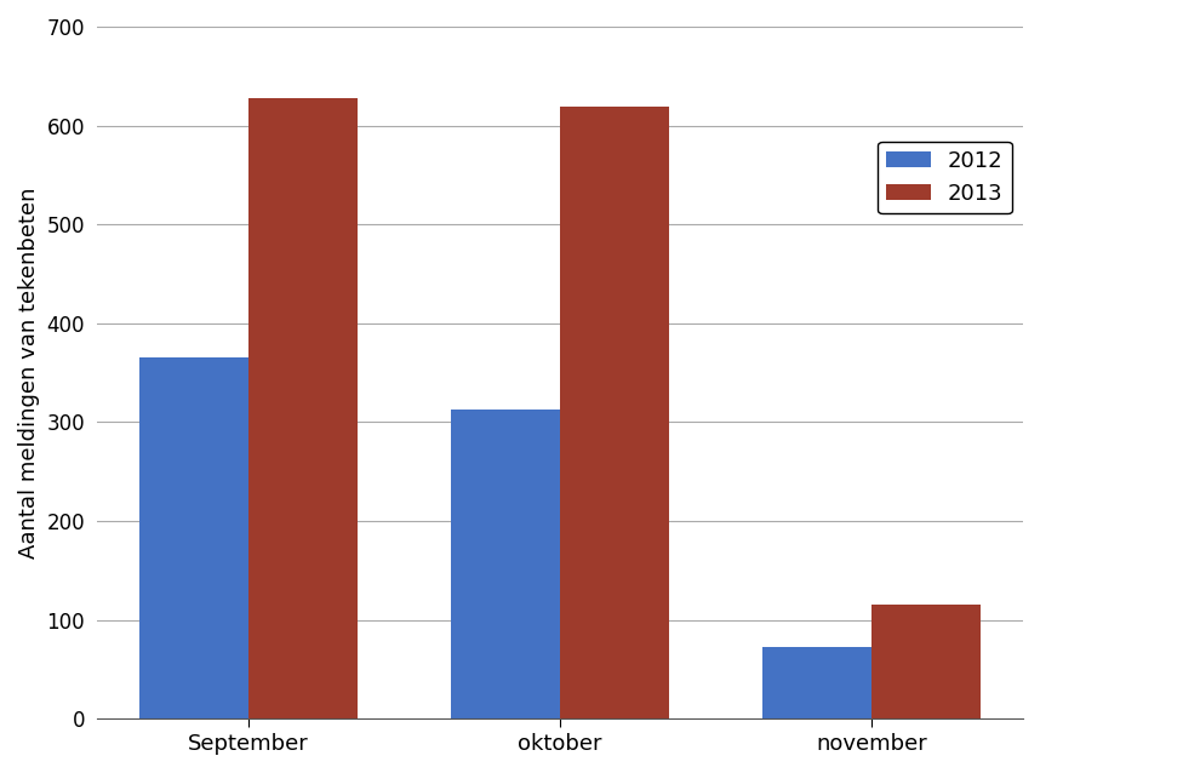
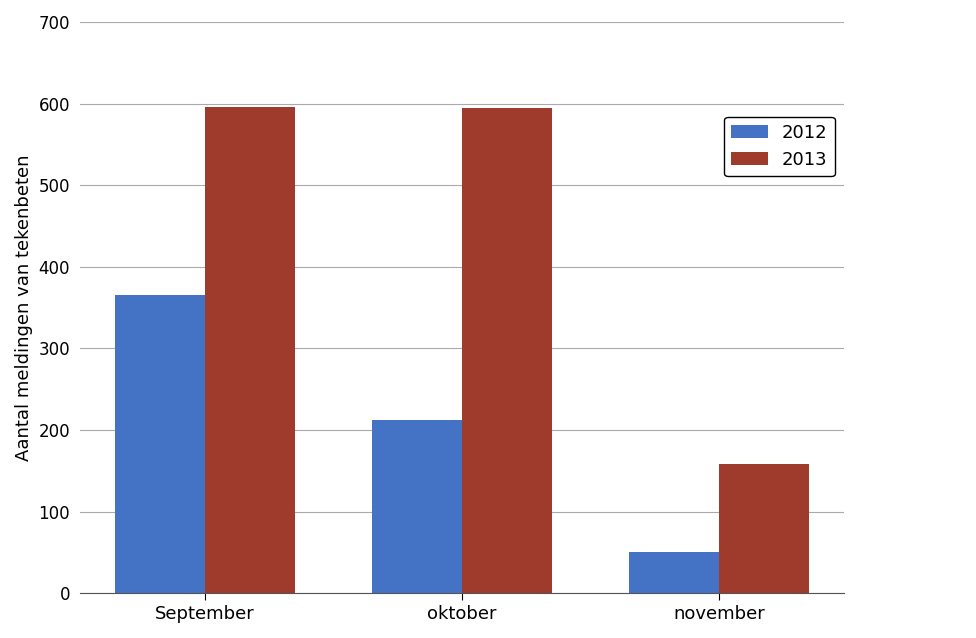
2013/September: 628 -> 596
2012/oktober: 313 -> 212
2013/oktober: 619 -> 594
2012/november: 73 -> 50
2013/november: 115 -> 158
